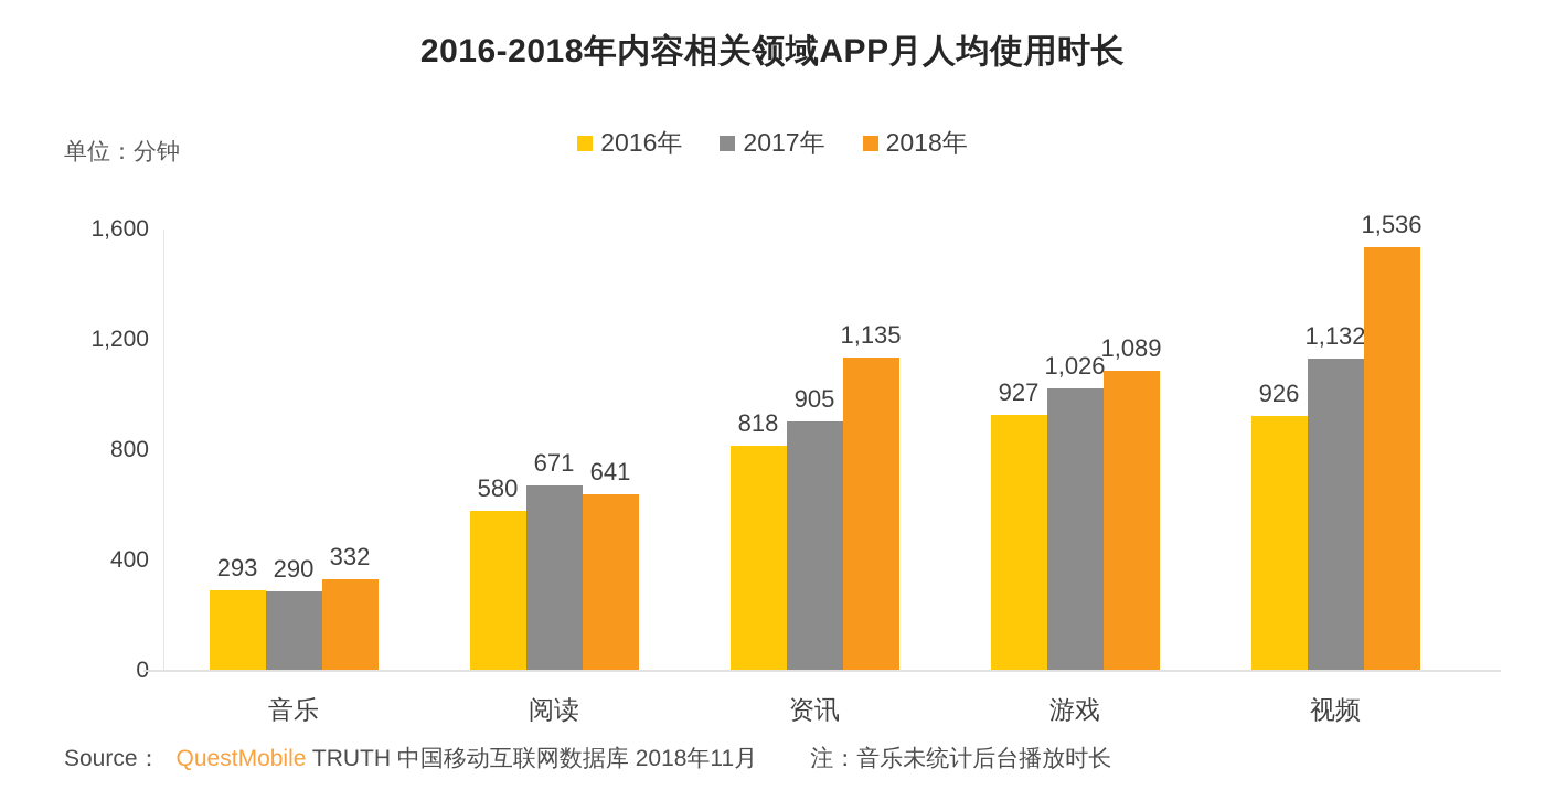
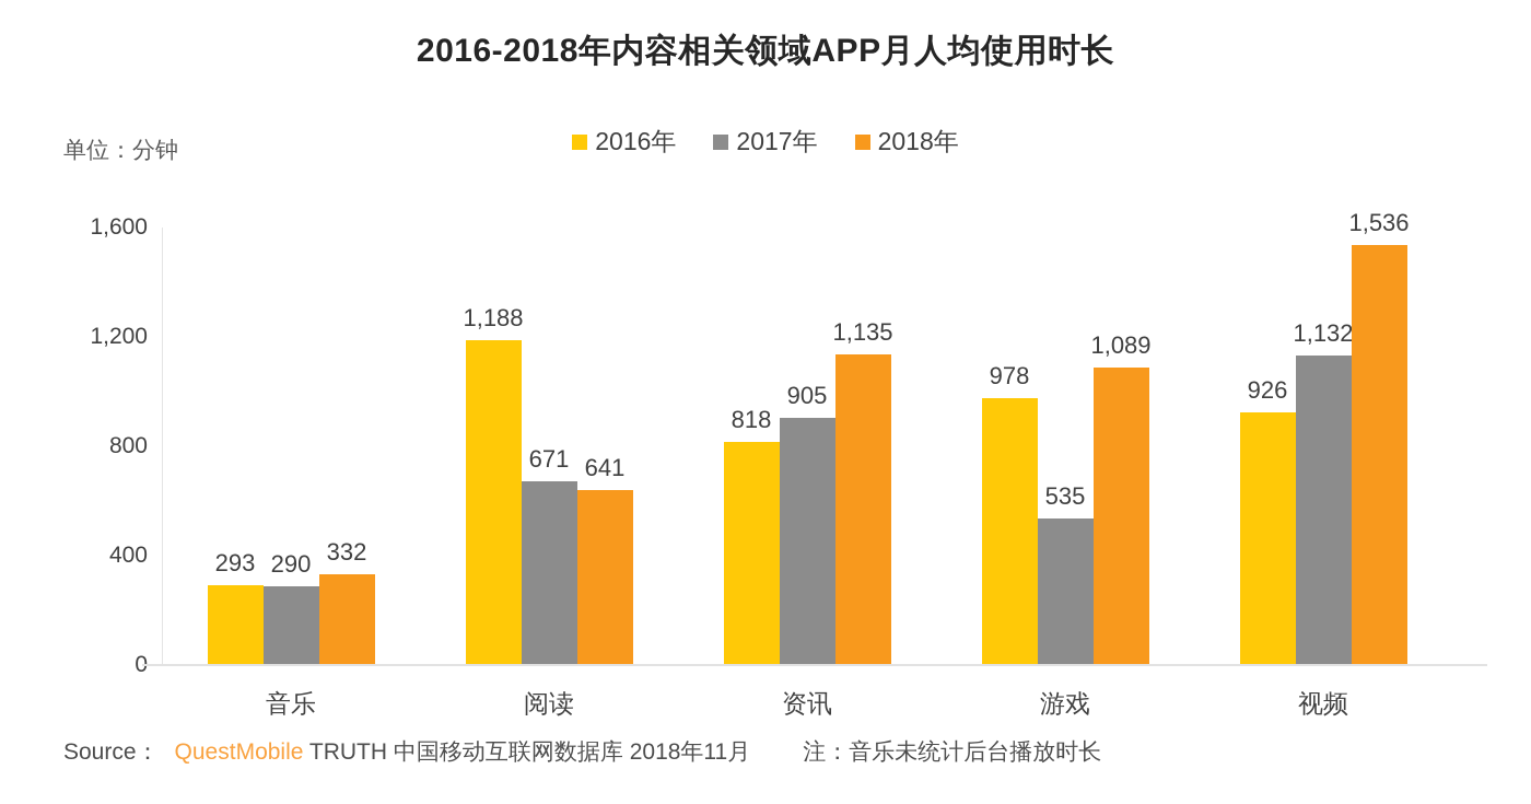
2016年/阅读: 580 -> 1,188
2016年/游戏: 927 -> 978
2017年/游戏: 1,026 -> 535
